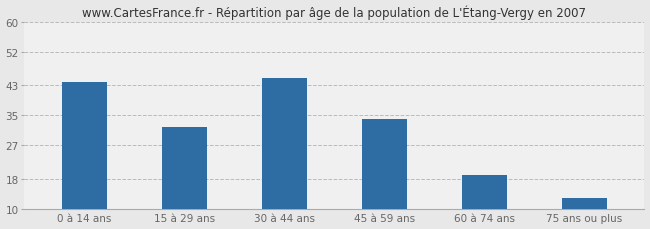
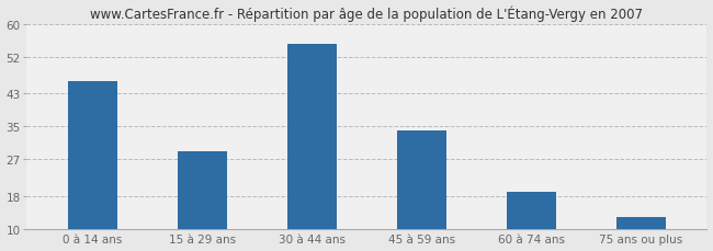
0 à 14 ans: 44 -> 46
15 à 29 ans: 32 -> 29
30 à 44 ans: 45 -> 55
